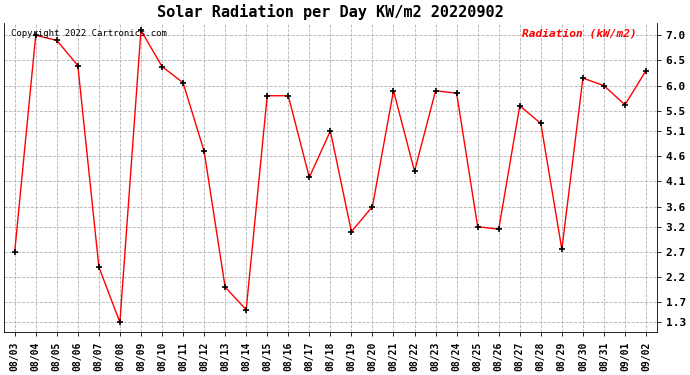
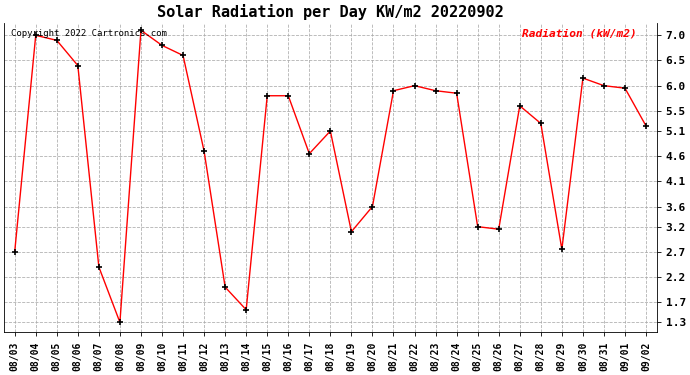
08/10: 6.38 -> 6.80
08/11: 6.06 -> 6.60
08/17: 4.18 -> 4.65
08/22: 4.30 -> 6.00
09/01: 5.62 -> 5.95
09/02: 6.30 -> 5.20
